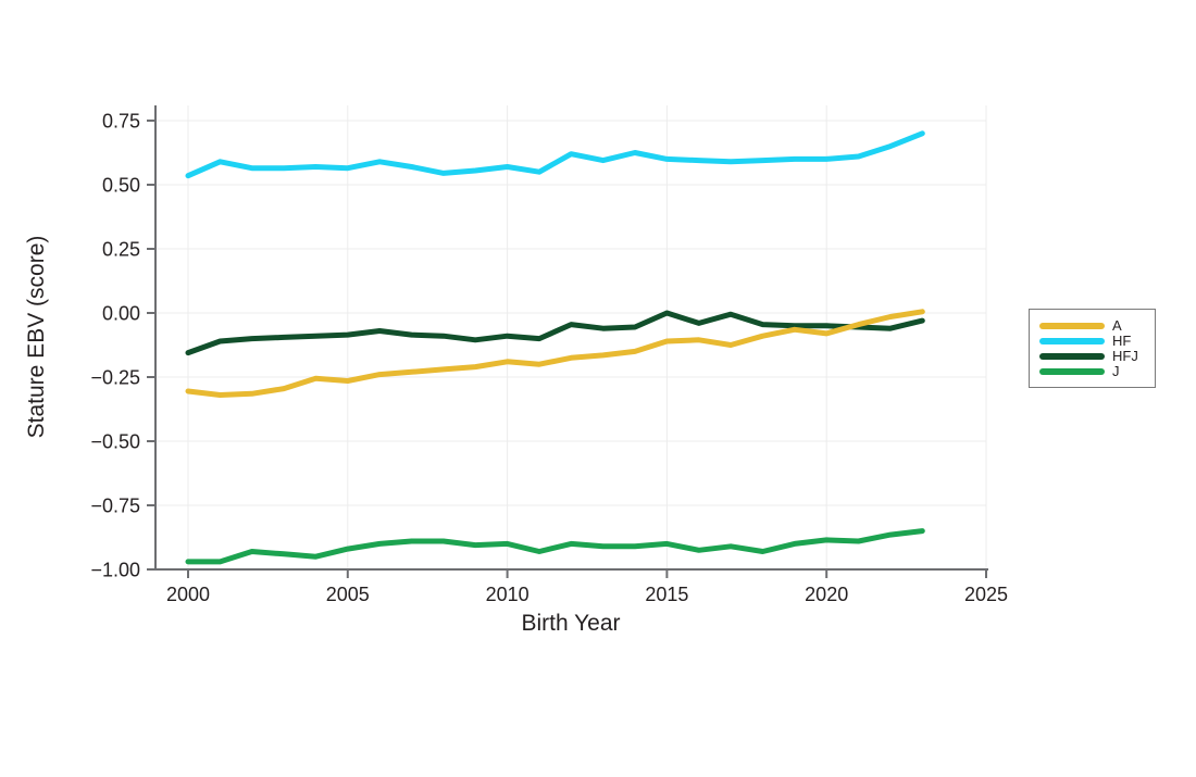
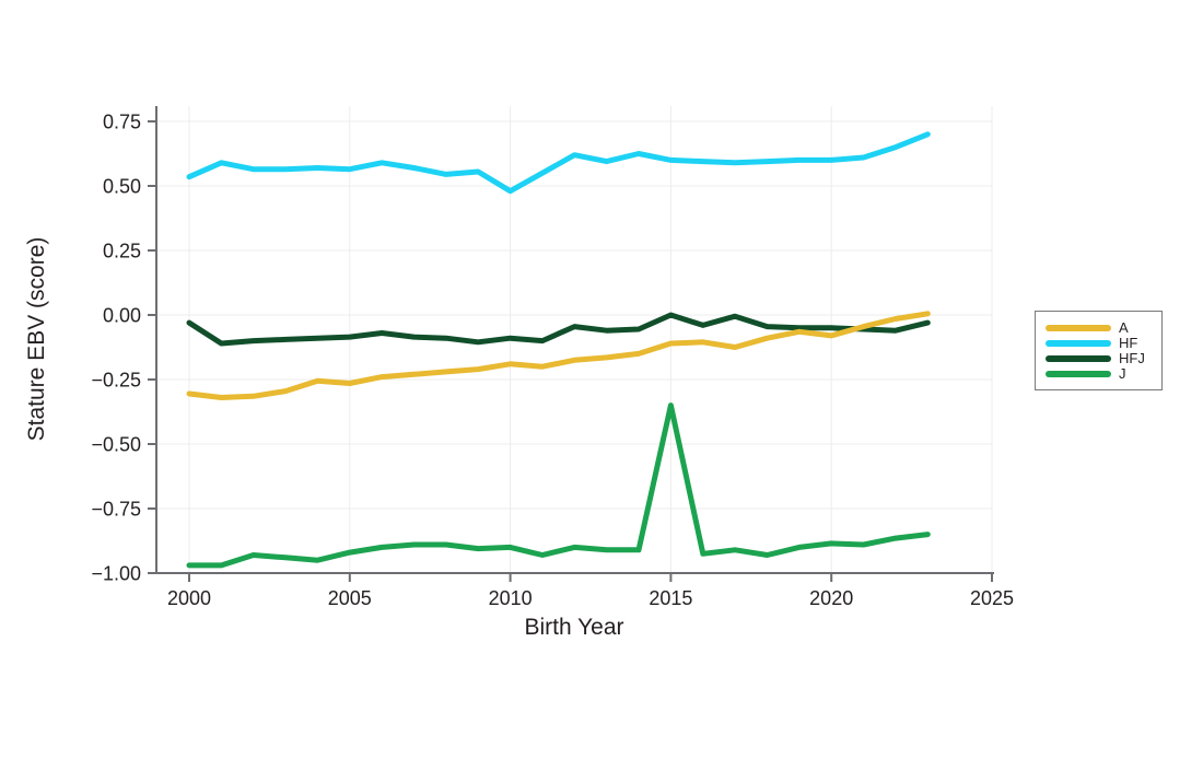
HFJ/2000: -0.15 -> -0.03
HF/2010: 0.57 -> 0.48
J/2015: -0.90 -> -0.35
